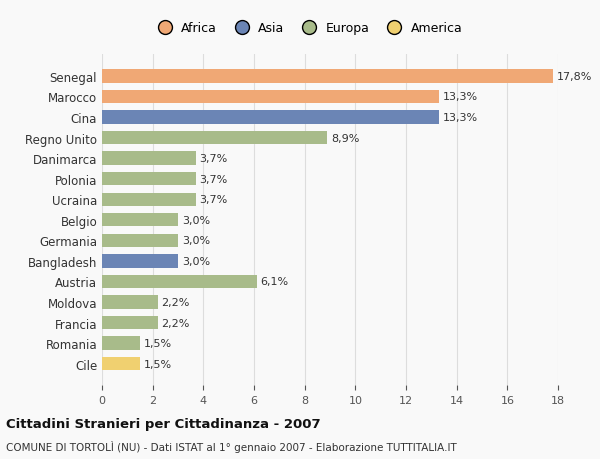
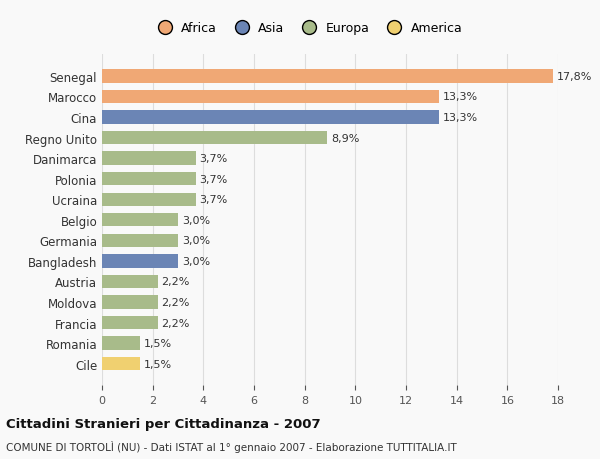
Austria: 6,1% -> 2,2%
